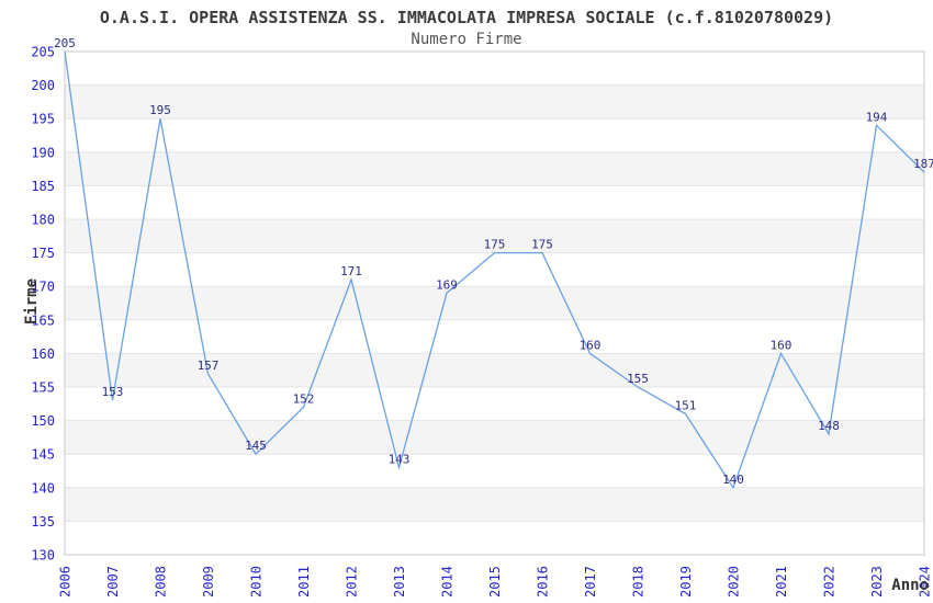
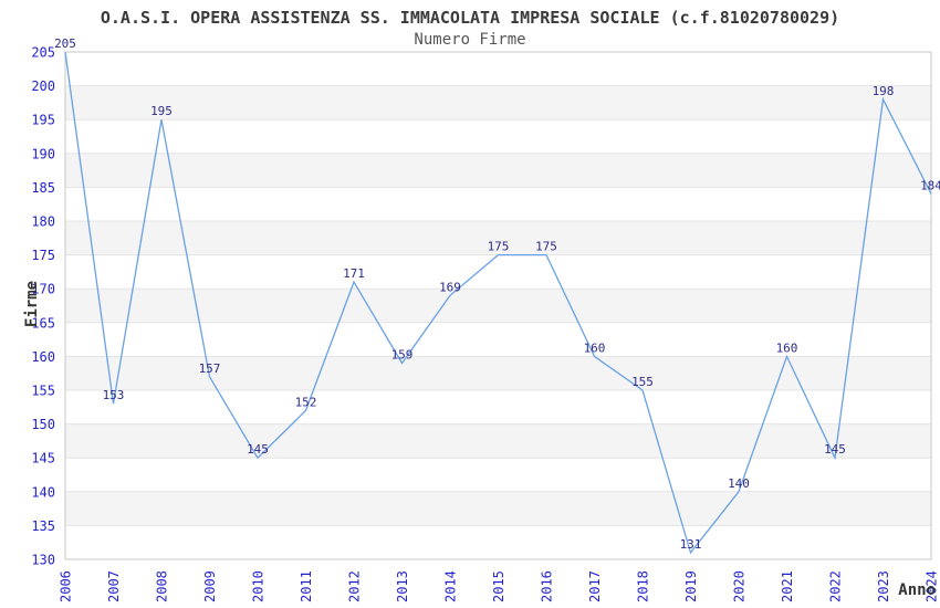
2013: 143 -> 159
2019: 151 -> 131
2022: 148 -> 145
2023: 194 -> 198
2024: 187 -> 184
